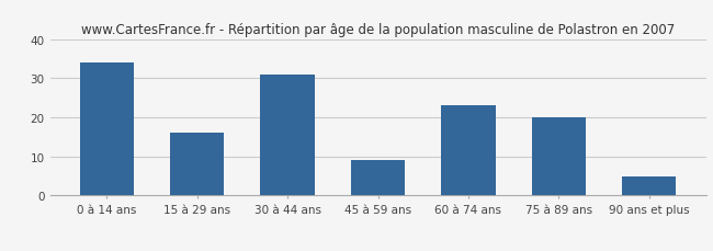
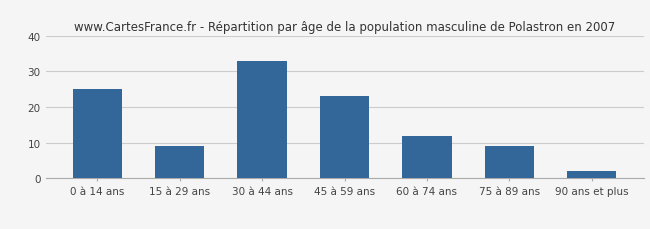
0 à 14 ans: 34 -> 25
15 à 29 ans: 16 -> 9
30 à 44 ans: 31 -> 33
45 à 59 ans: 9 -> 23
60 à 74 ans: 23 -> 12
75 à 89 ans: 20 -> 9
90 ans et plus: 5 -> 2
